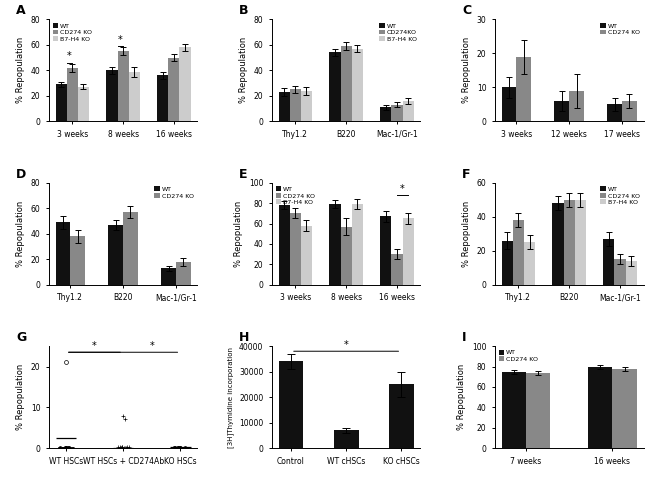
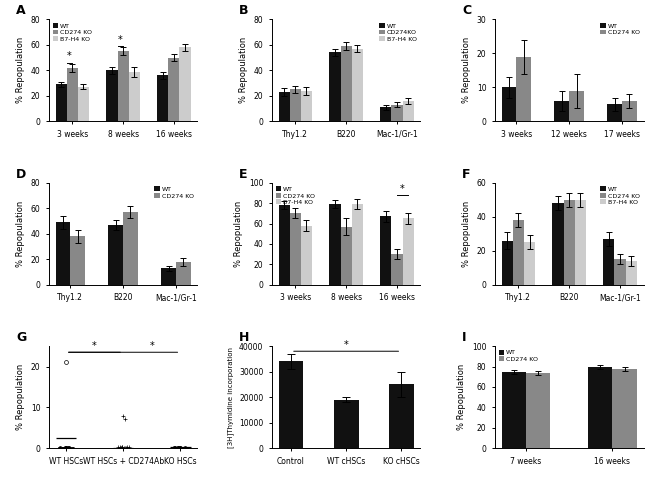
WT cHSCs: 7000 -> 19000
